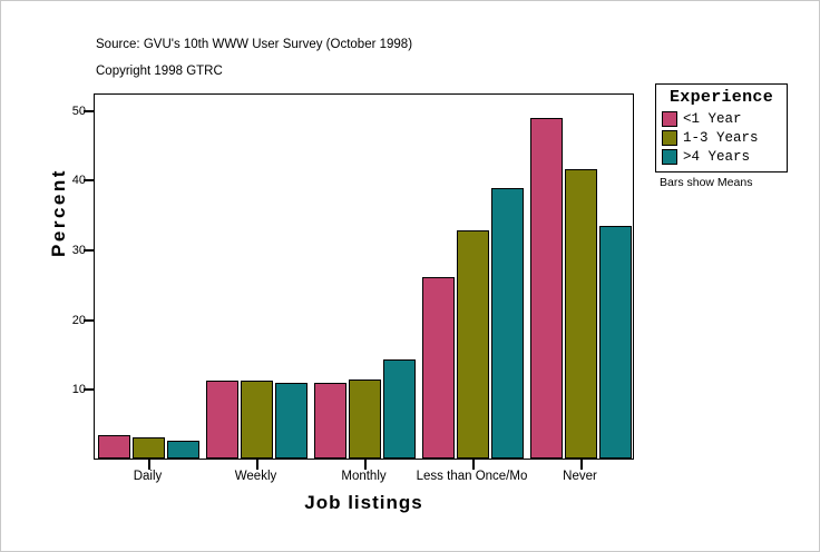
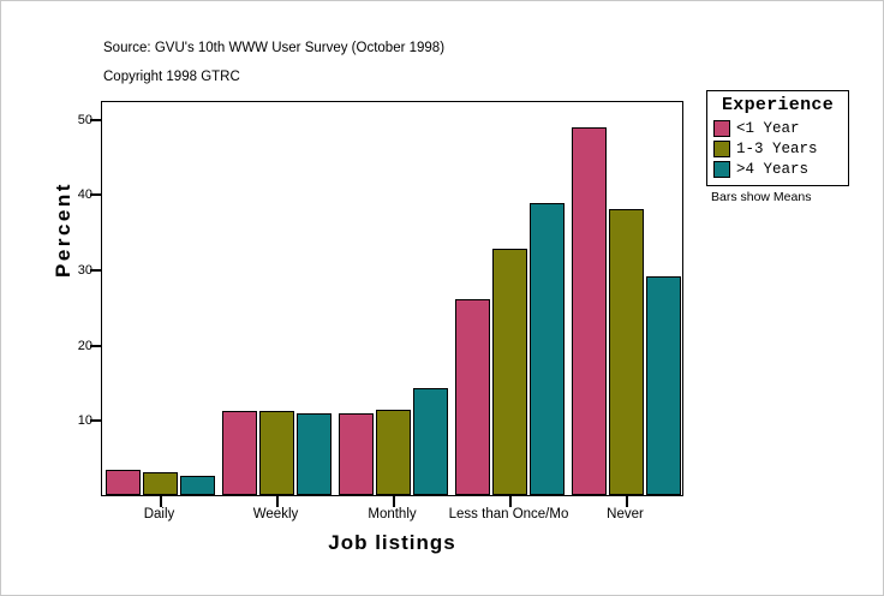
1-3 Years/Never: 42 -> 38
>4 Years/Never: 33 -> 29
